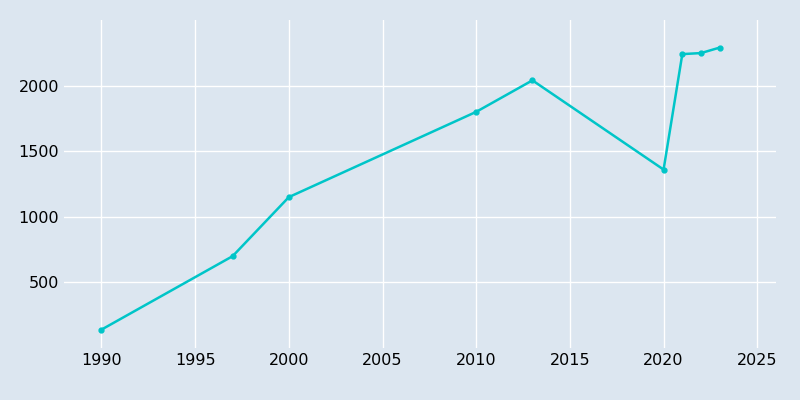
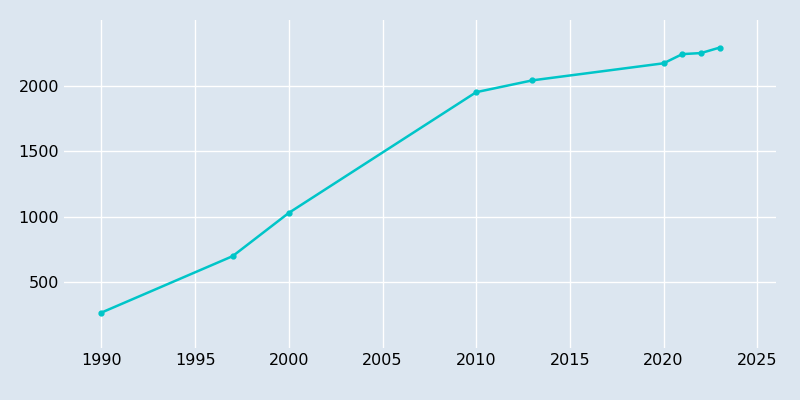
1990: 140 -> 270
2000: 1150 -> 1030
2010: 1800 -> 1950
2020: 1360 -> 2170
